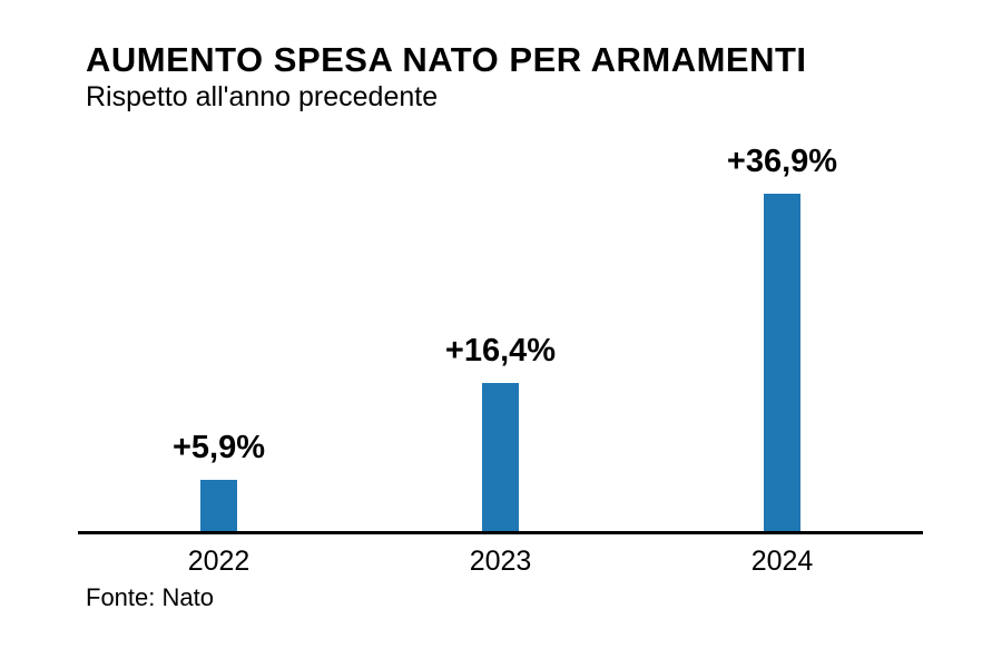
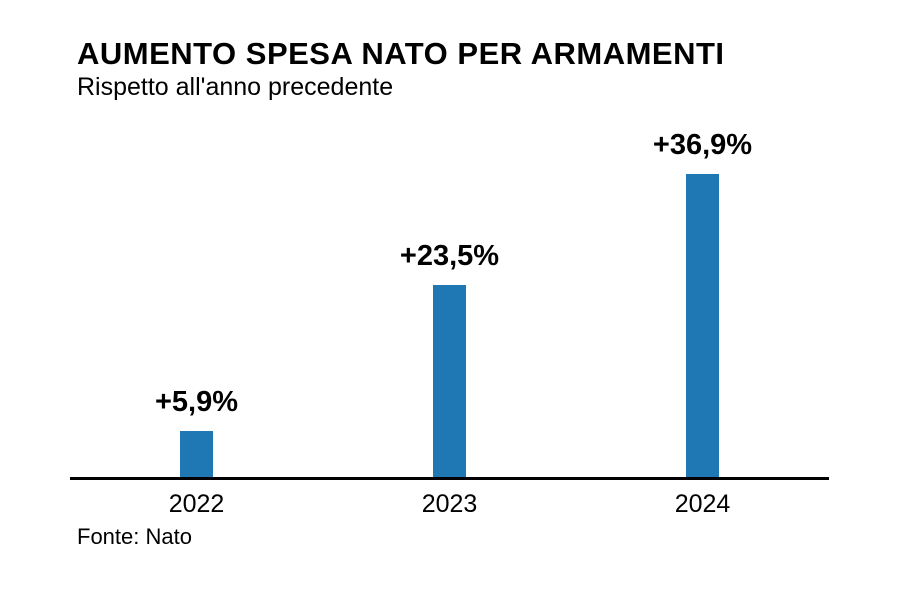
2023: +16,4% -> +23,5%
